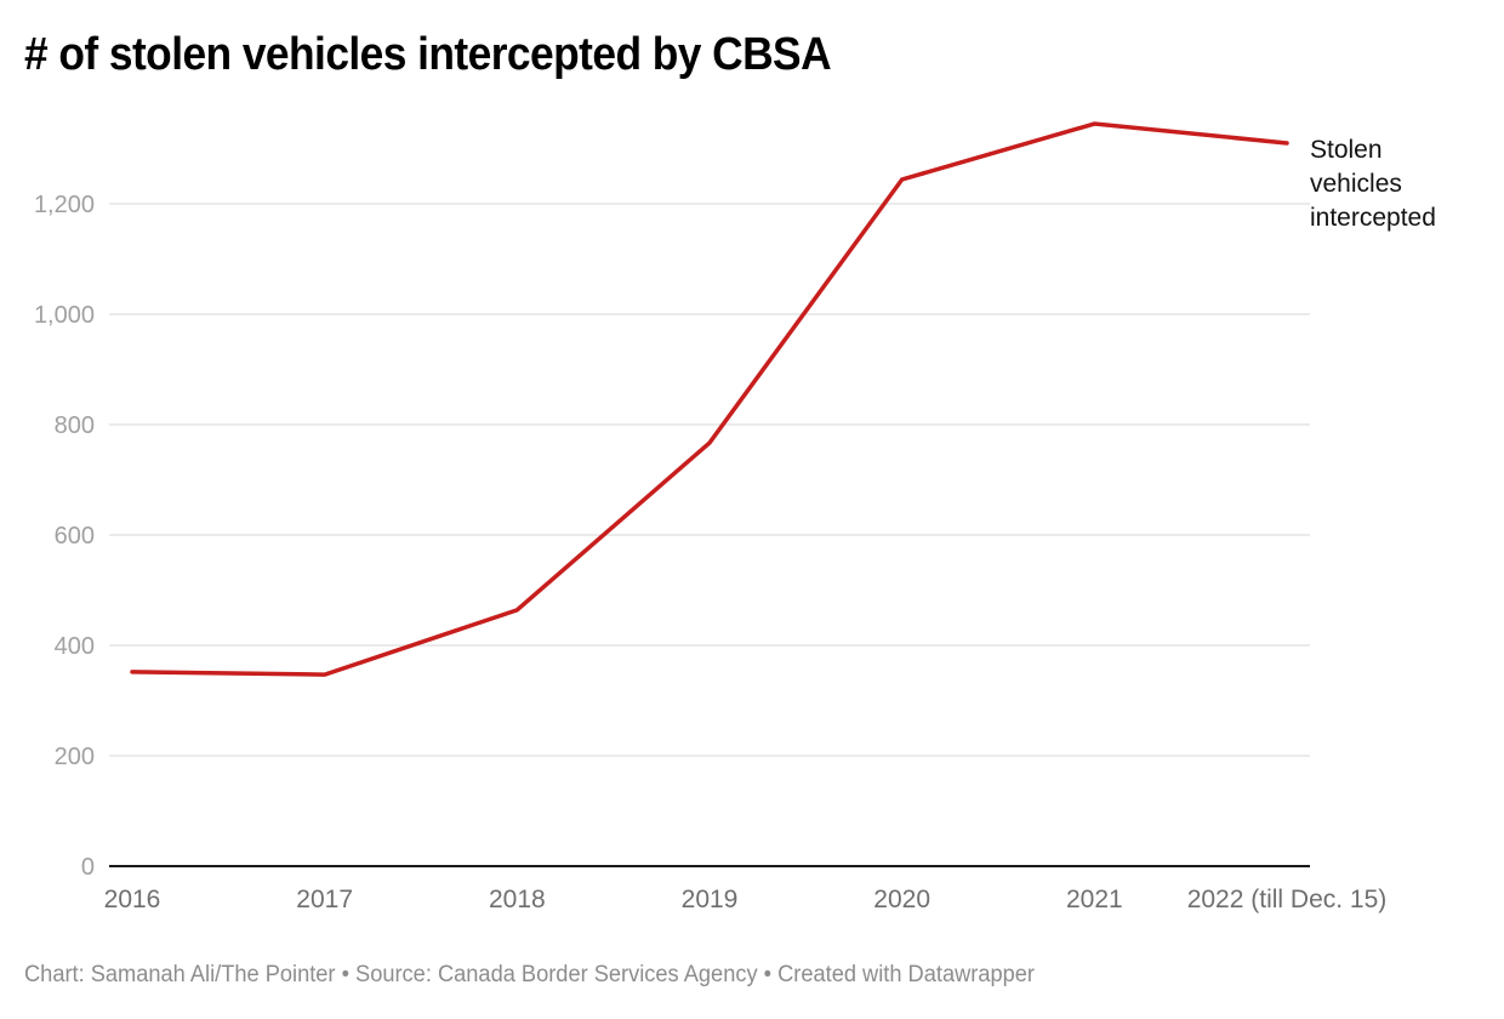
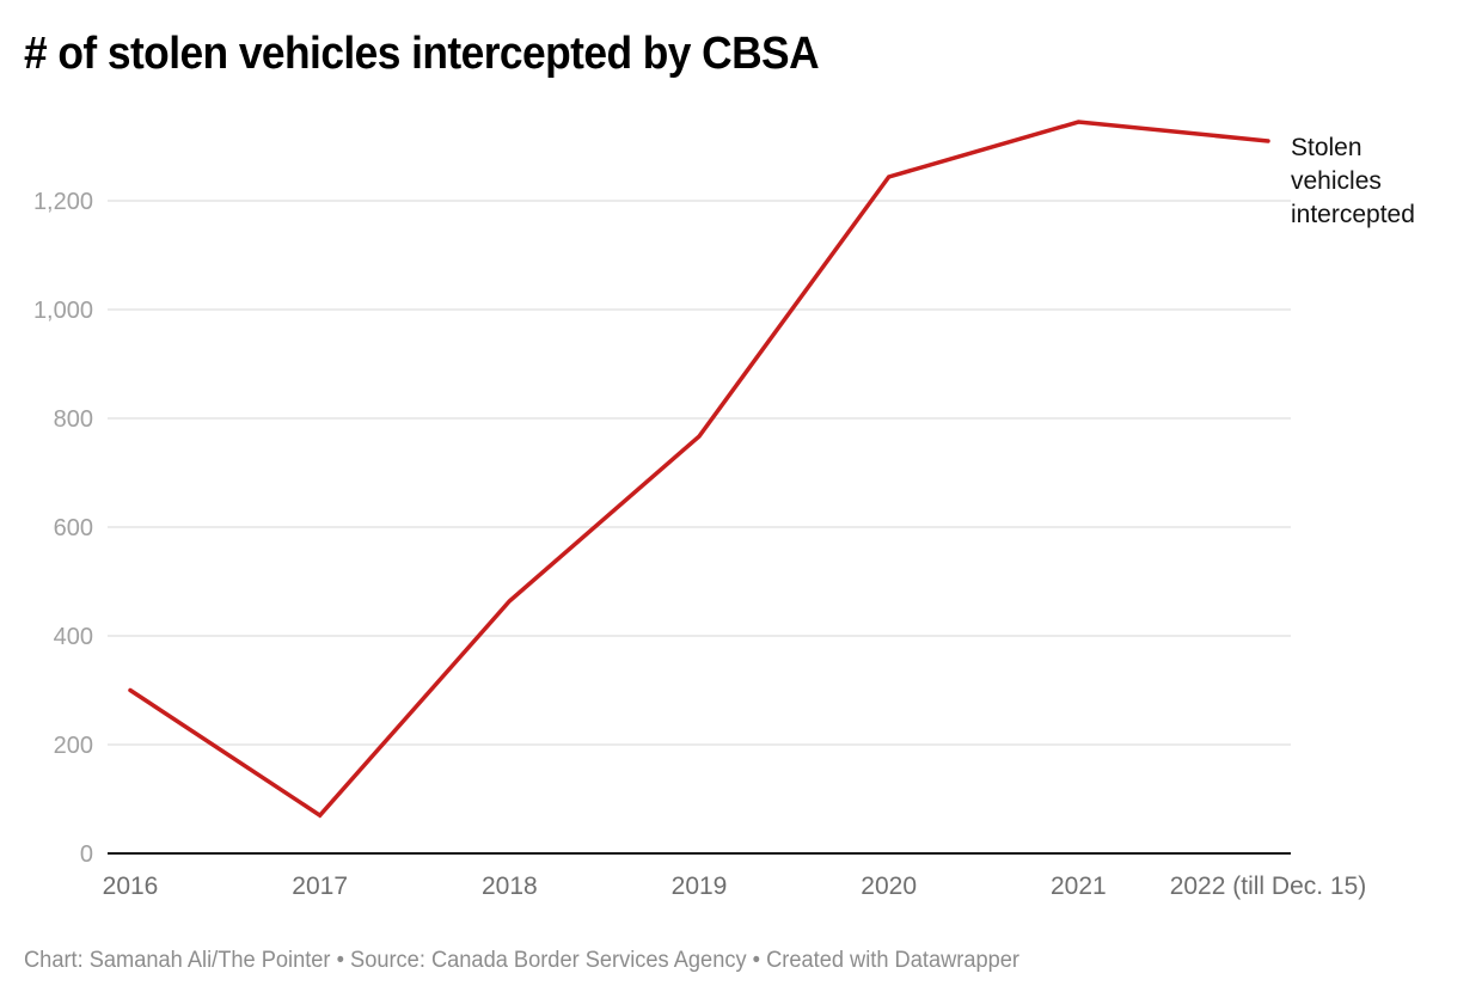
2016: 350 -> 300
2017: 350 -> 70
